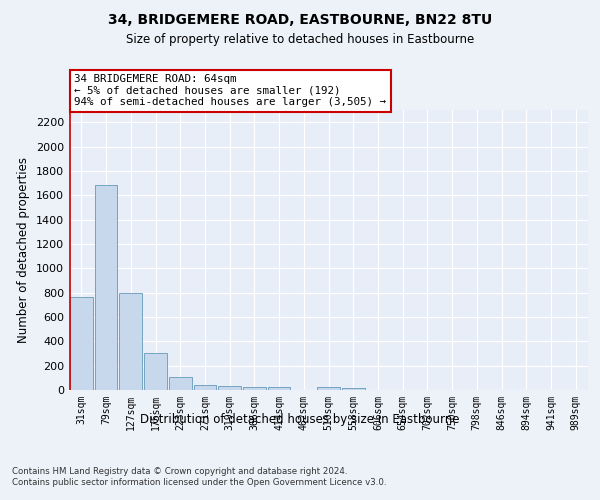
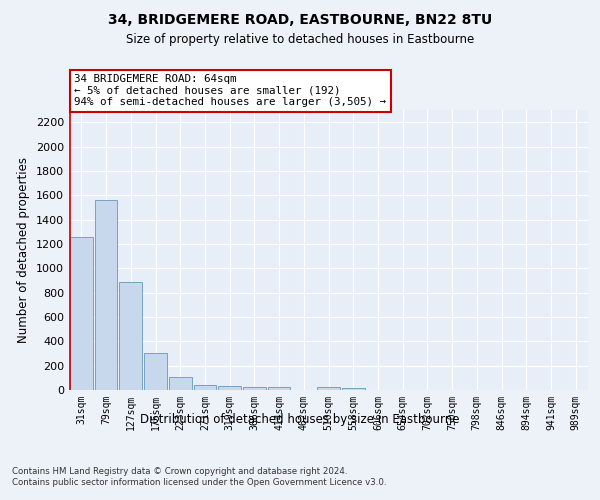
31sqm: 760 -> 1260
79sqm: 1680 -> 1560
127sqm: 800 -> 890
